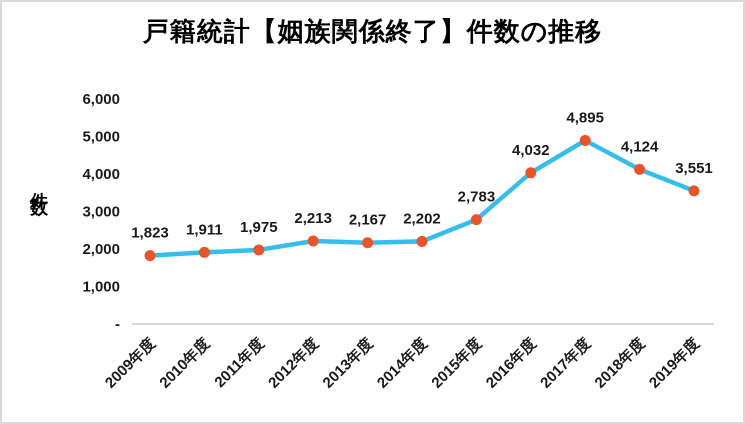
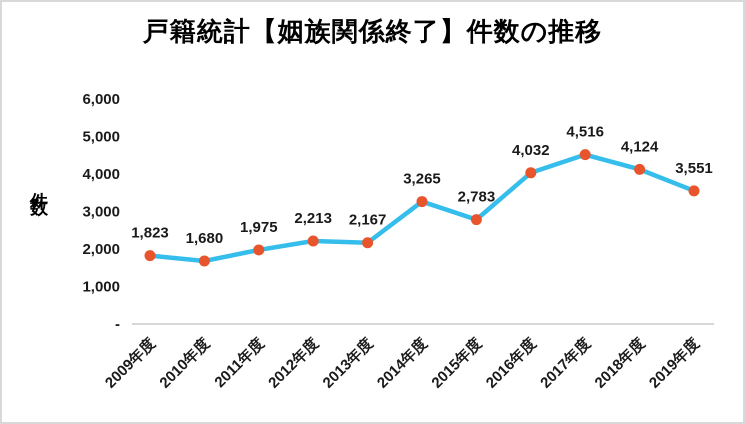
2010年度: 1,911 -> 1,680
2014年度: 2,202 -> 3,265
2017年度: 4,895 -> 4,516
